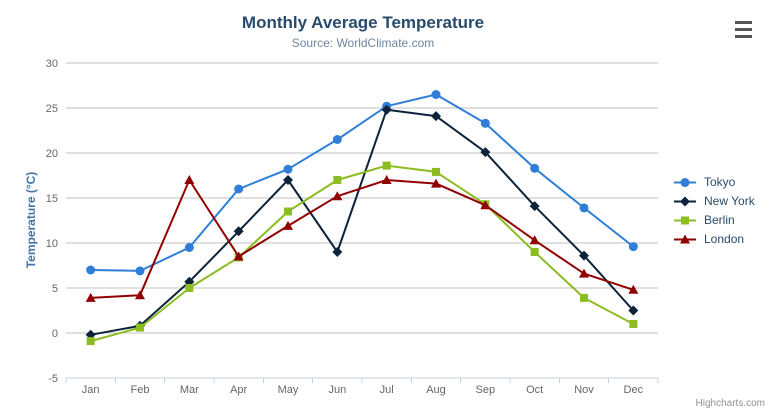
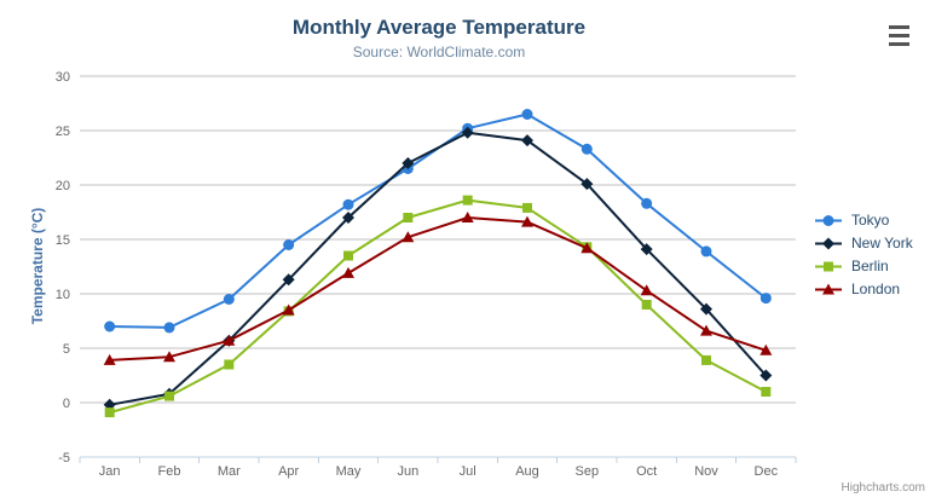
Berlin/Mar: 5 -> 4
London/Mar: 17 -> 6
Tokyo/Apr: 16 -> 14
New York/Jun: 9 -> 22
